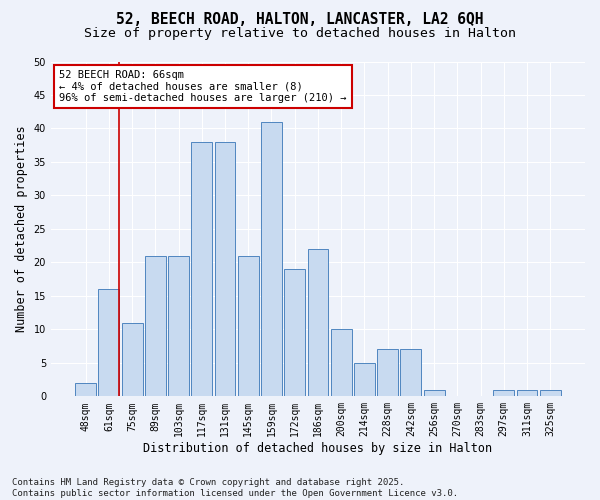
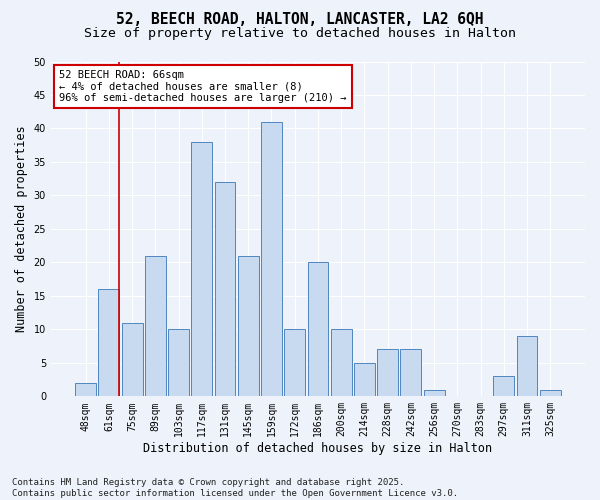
103sqm: 21 -> 10
131sqm: 38 -> 32
172sqm: 19 -> 10
186sqm: 22 -> 20
297sqm: 1 -> 3
311sqm: 1 -> 9
